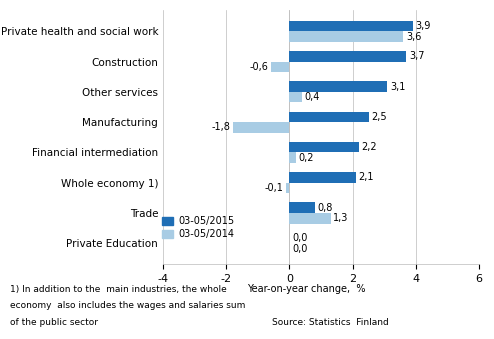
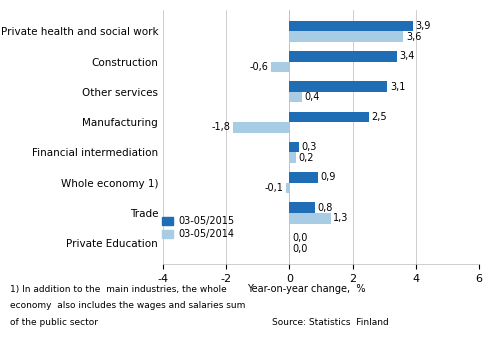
03-05/2015/Construction: 3,7 -> 3,4
03-05/2015/Financial intermediation: 2,2 -> 0,3
03-05/2015/Whole economy 1): 2,1 -> 0,9
